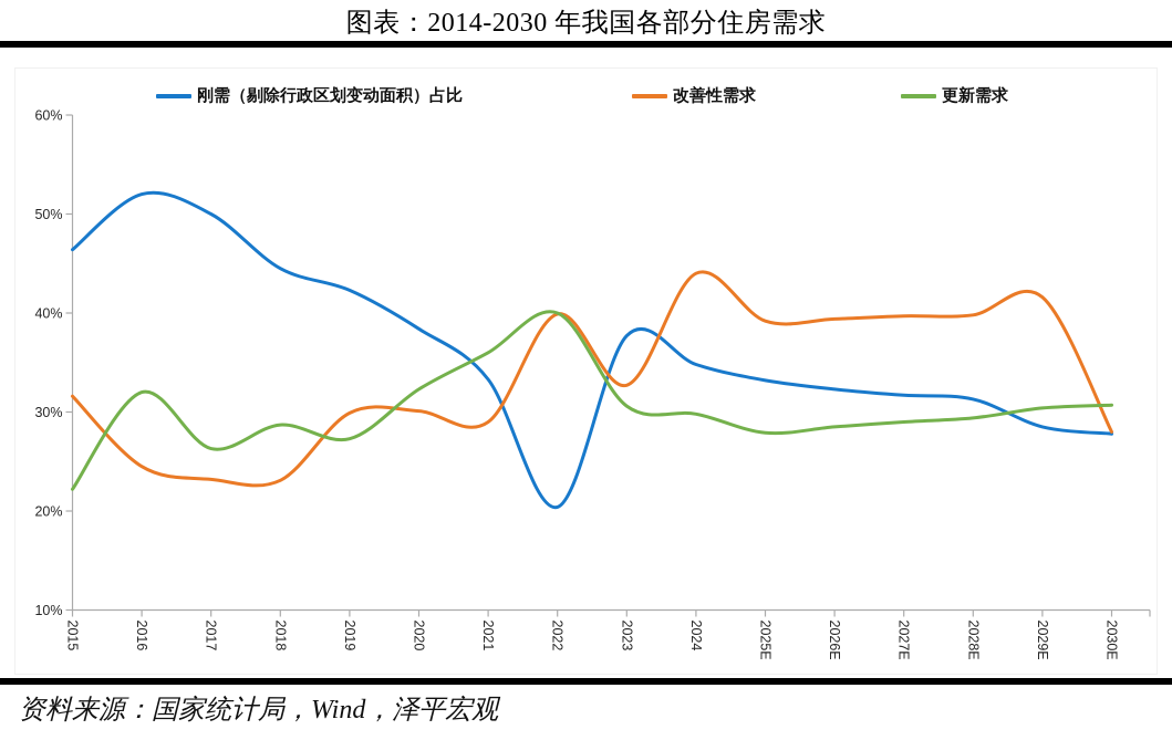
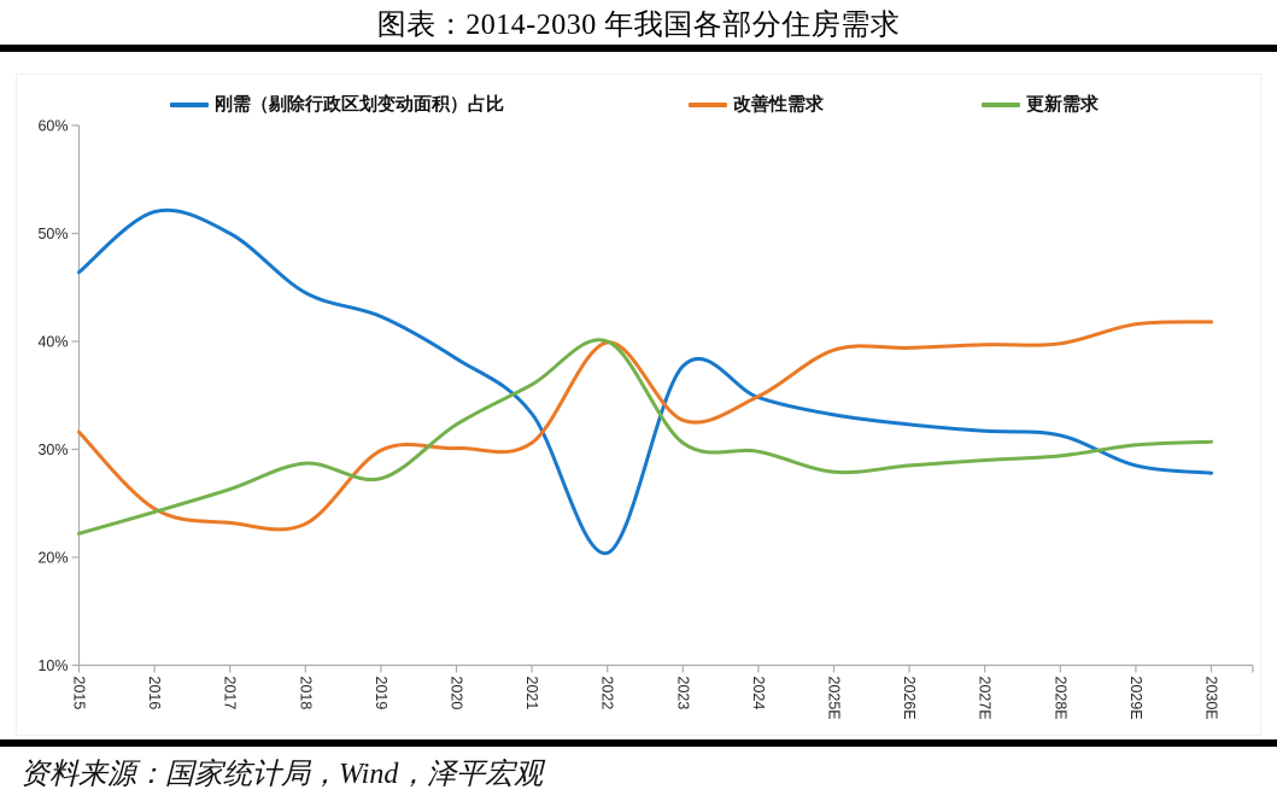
更新需求/2016: 32% -> 24%
改善性需求/2021: 29% -> 31%
改善性需求/2024: 44% -> 35%
改善性需求/2030E: 28% -> 42%
